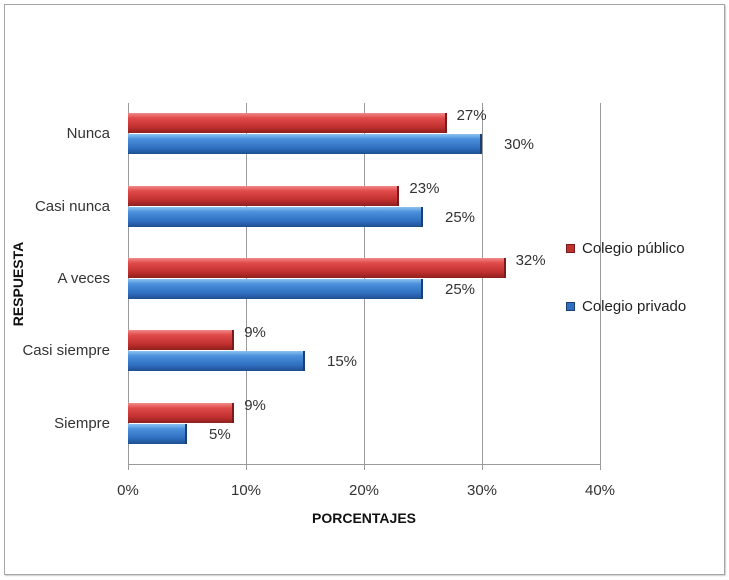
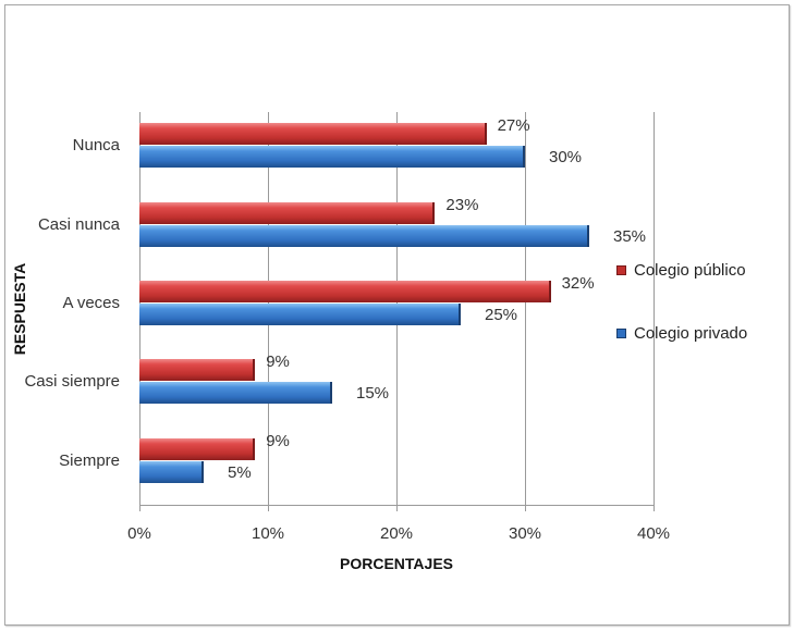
Colegio privado/Casi nunca: 25% -> 35%
